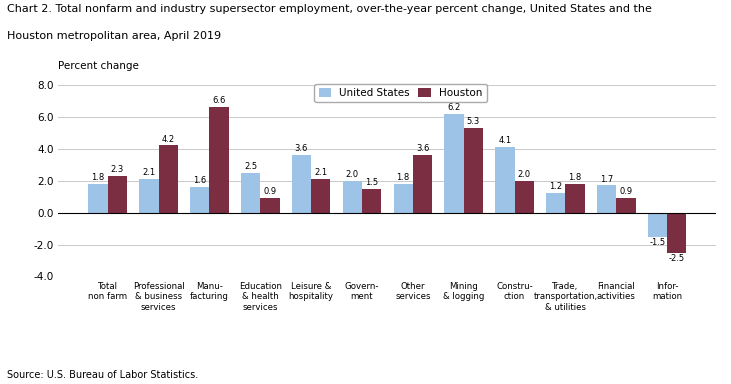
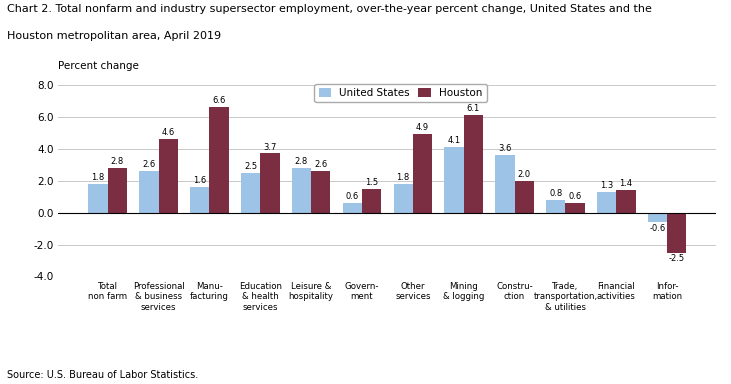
Houston/Total non farm: 2.3 -> 2.8
United States/Professional & business services: 2.1 -> 2.6
Houston/Professional & business services: 4.2 -> 4.6
Houston/Education & health services: 0.9 -> 3.7
United States/Leisure & hospitality: 3.6 -> 2.8
Houston/Leisure & hospitality: 2.1 -> 2.6
United States/Govern- ment: 2.0 -> 0.6
Houston/Other services: 3.6 -> 4.9
United States/Mining & logging: 6.2 -> 4.1
Houston/Mining & logging: 5.3 -> 6.1
United States/Constru- ction: 4.1 -> 3.6
United States/Trade, transportation, & utilities: 1.2 -> 0.8
Houston/Trade, transportation, & utilities: 1.8 -> 0.6
United States/Financial activities: 1.7 -> 1.3
Houston/Financial activities: 0.9 -> 1.4
United States/Infor- mation: -1.5 -> -0.6
